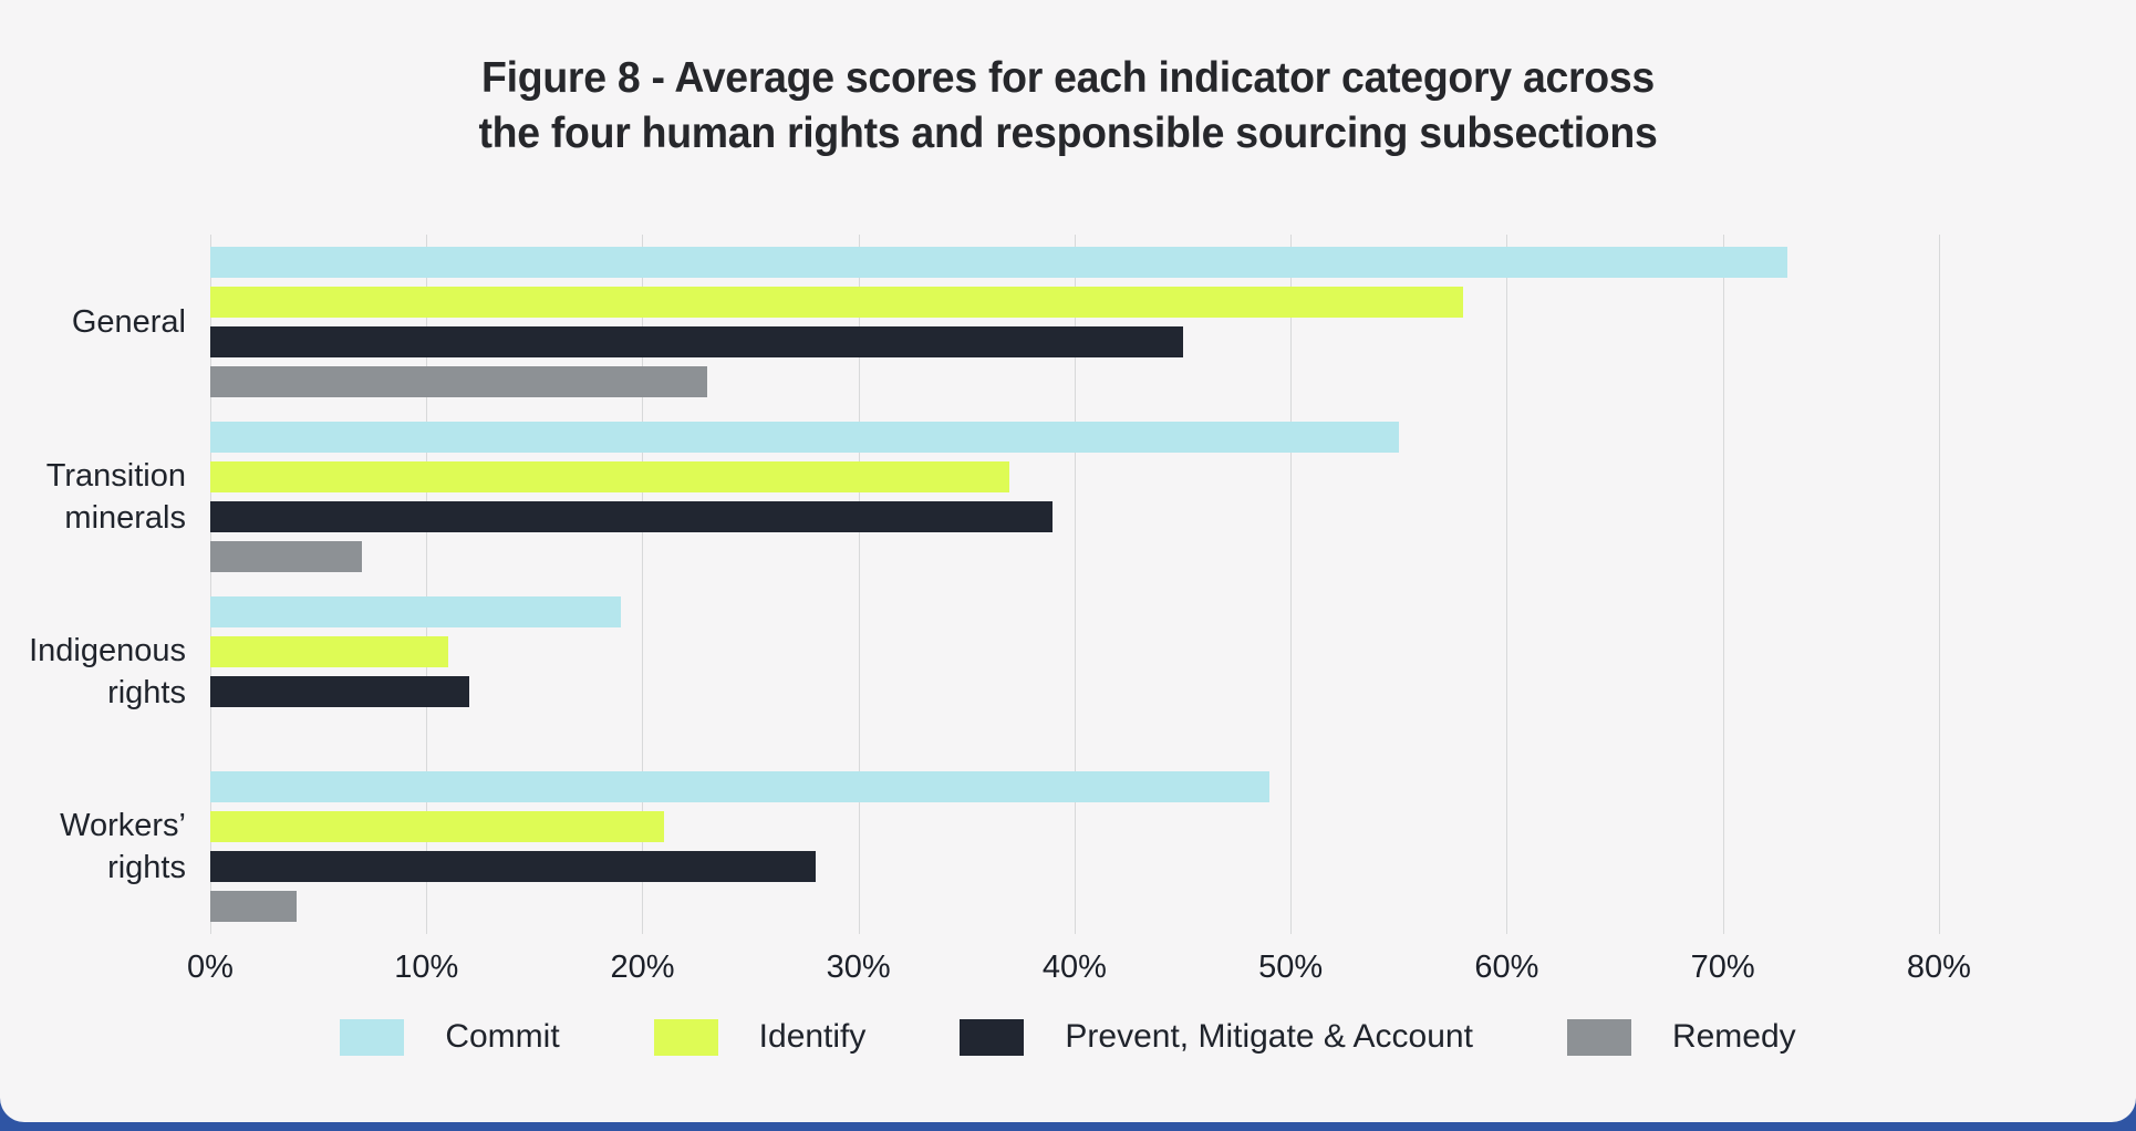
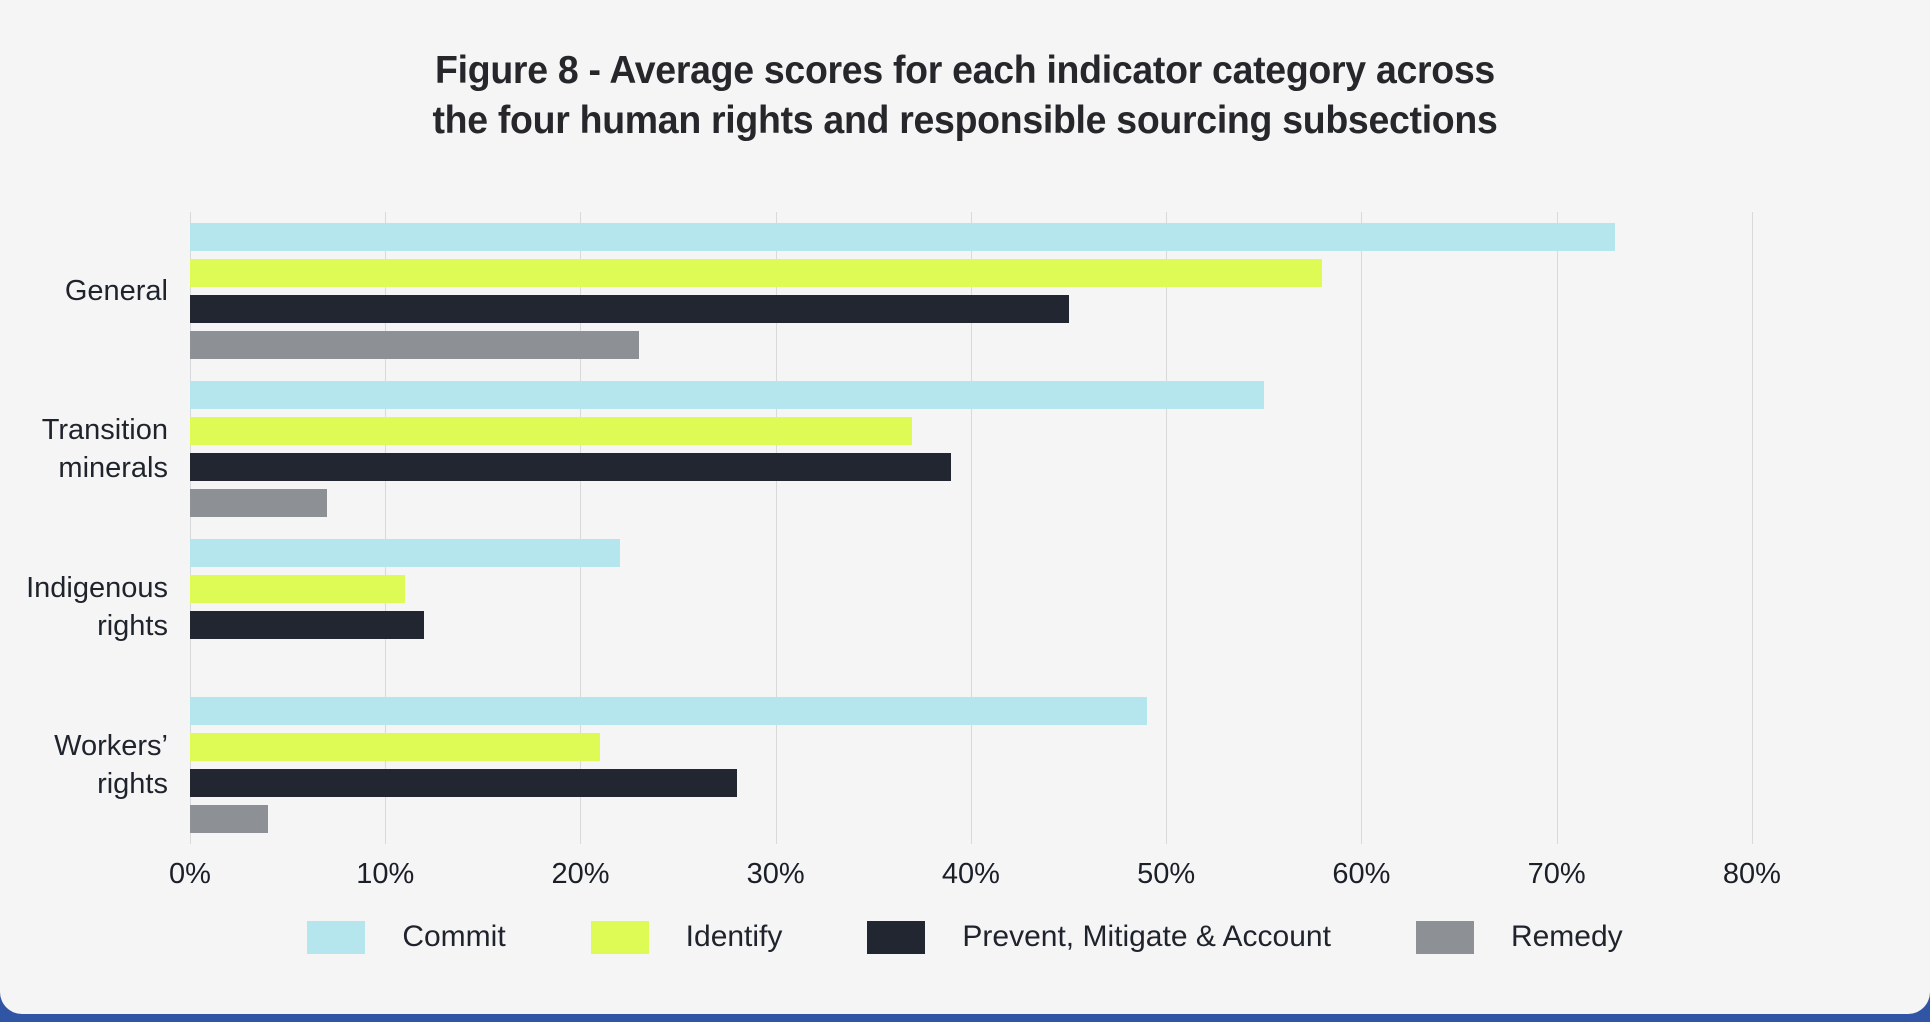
Commit/Indigenous rights: 19% -> 22%
